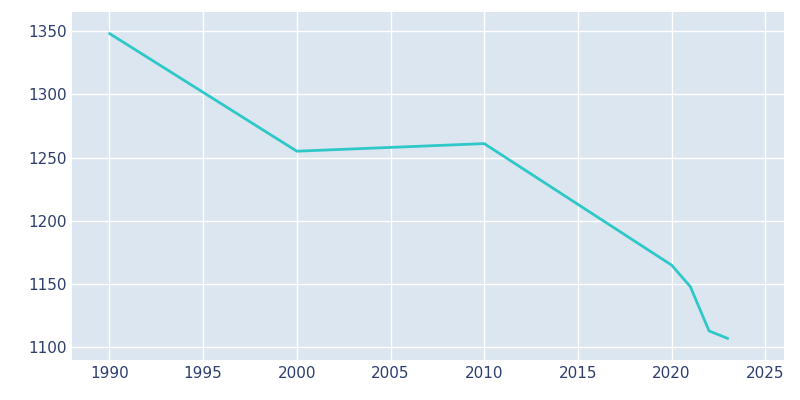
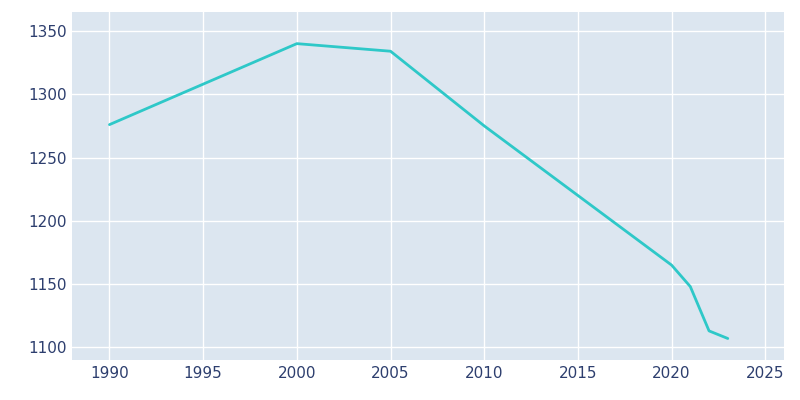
1990: 1348 -> 1276
2000: 1255 -> 1340
2005: 1258 -> 1334
2010: 1261 -> 1275
